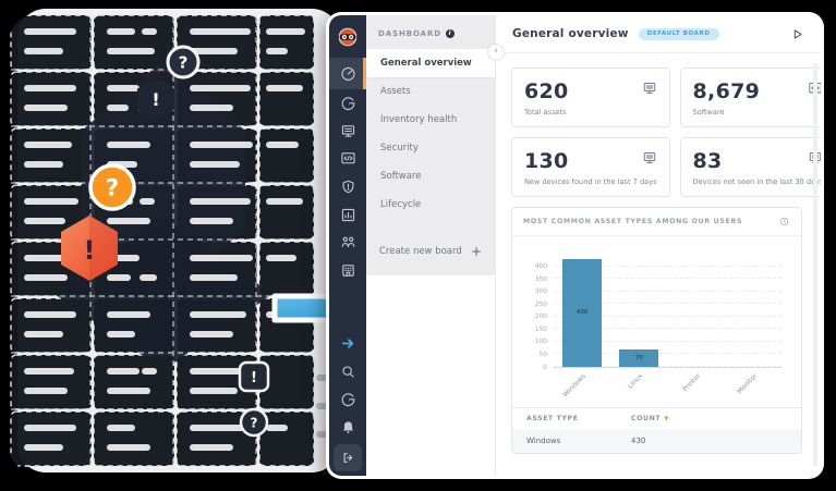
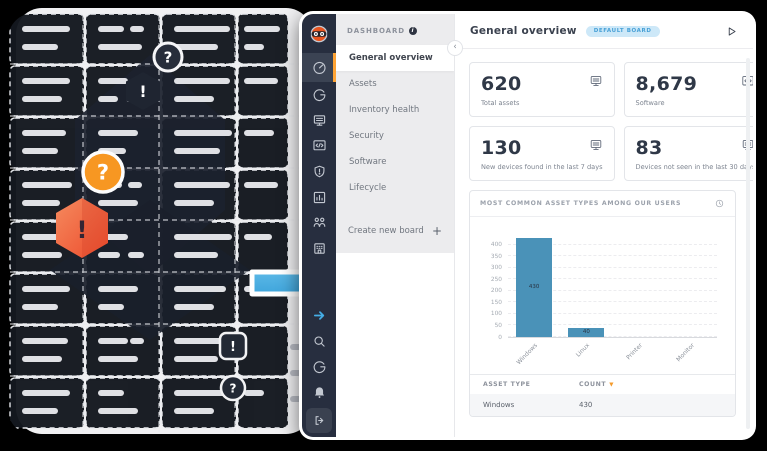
Linux: 70 -> 40
